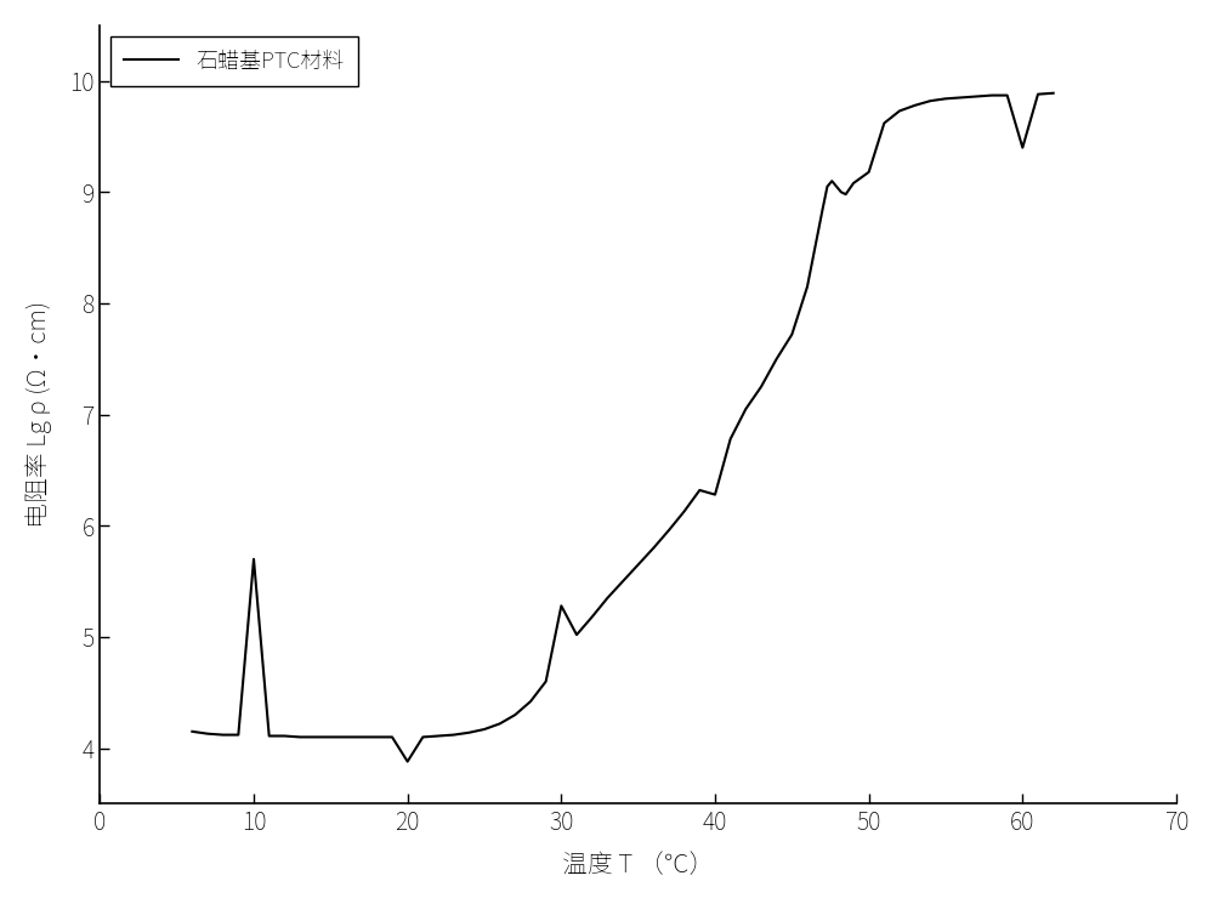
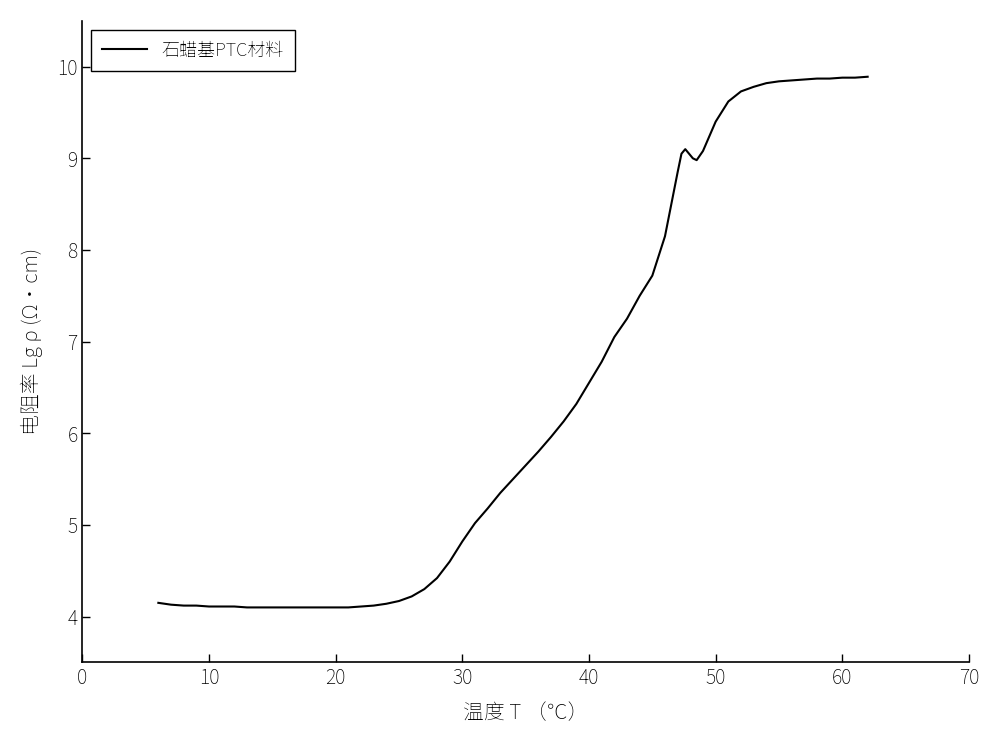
10: 5.70 -> 4.11
20: 3.88 -> 4.10
30: 5.28 -> 4.82
40: 6.28 -> 6.55
50: 9.18 -> 9.40
60: 9.40 -> 9.88
